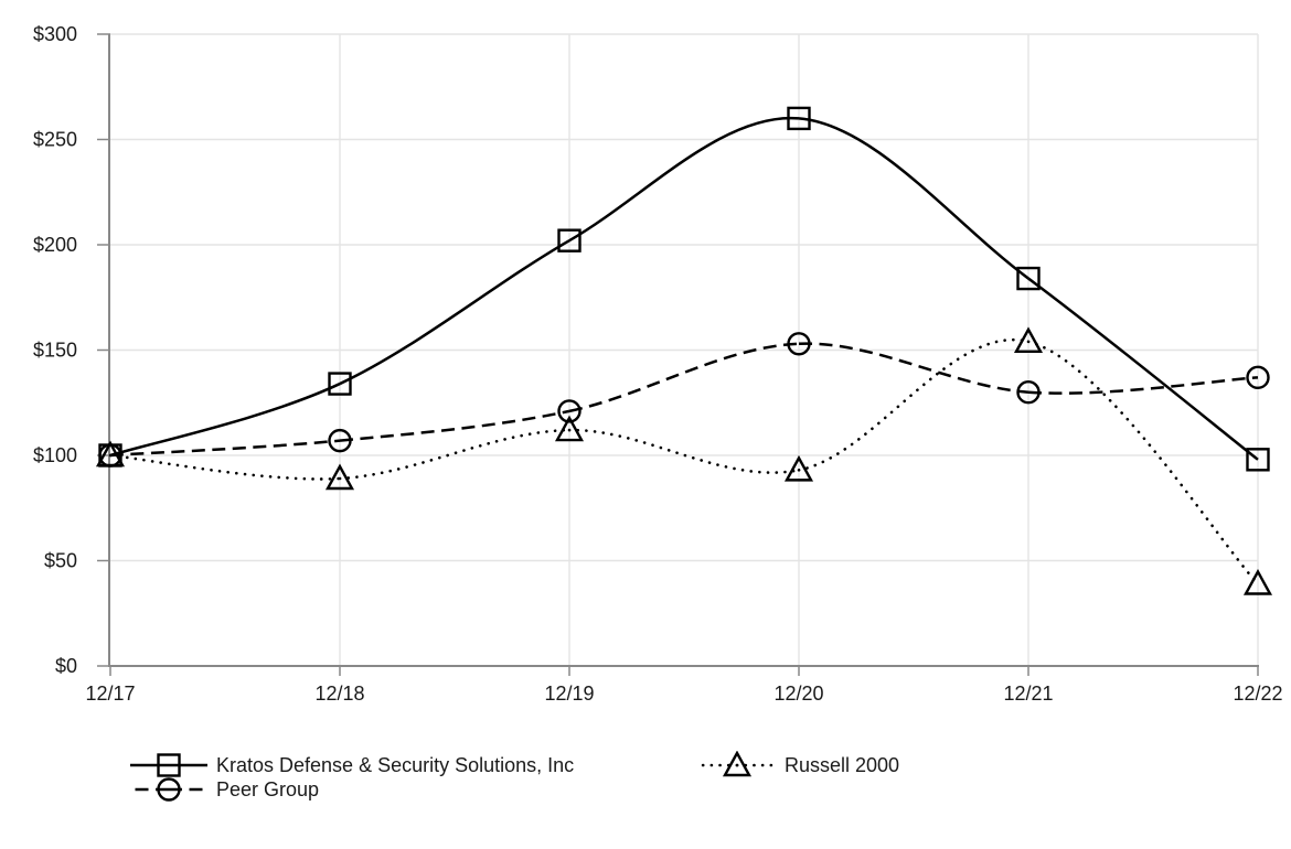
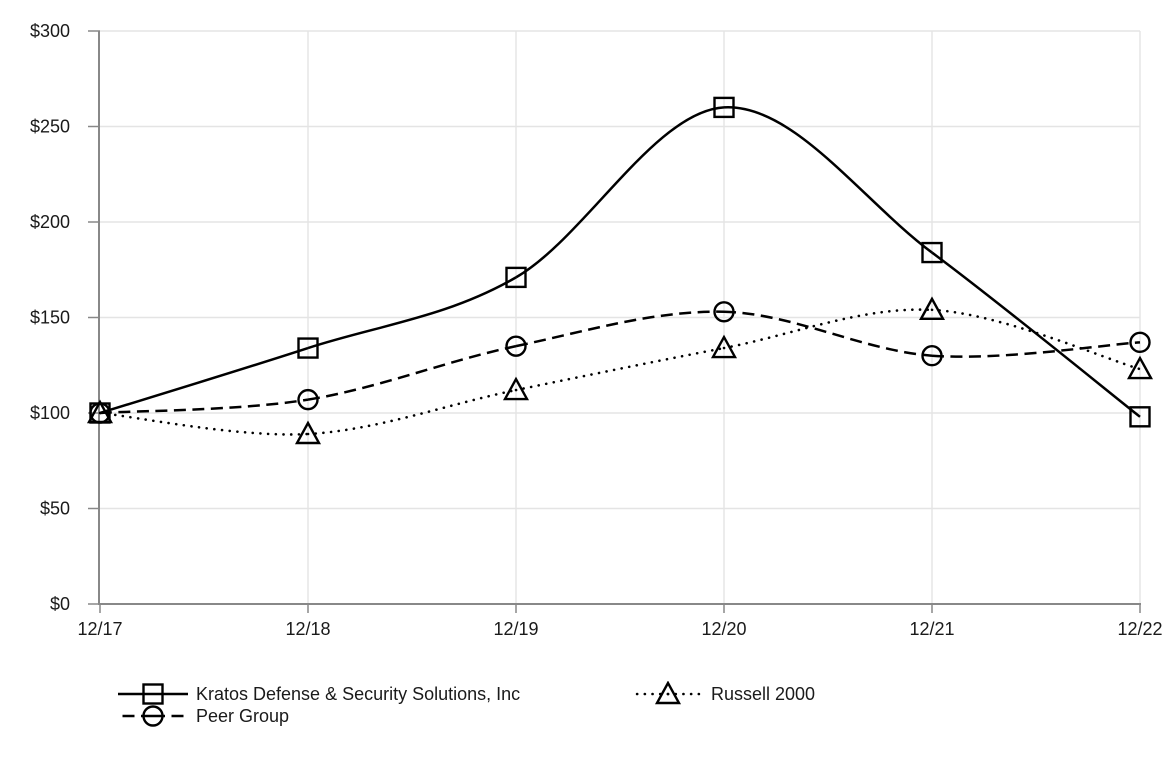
Kratos Defense & Security Solutions, Inc/12/19: $202 -> $171
Peer Group/12/19: $121 -> $135
Russell 2000/12/20: $93 -> $134
Russell 2000/12/22: $39 -> $123
